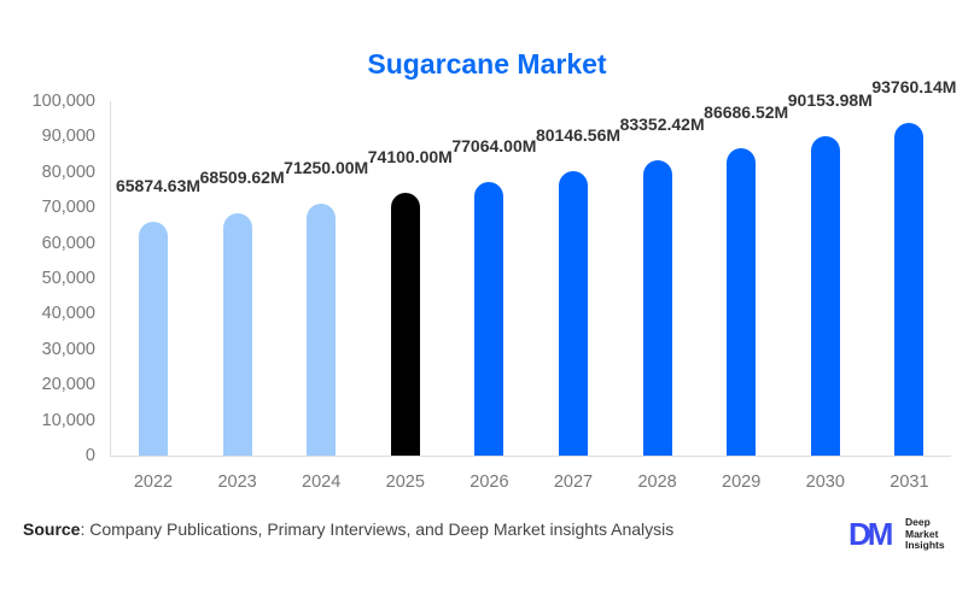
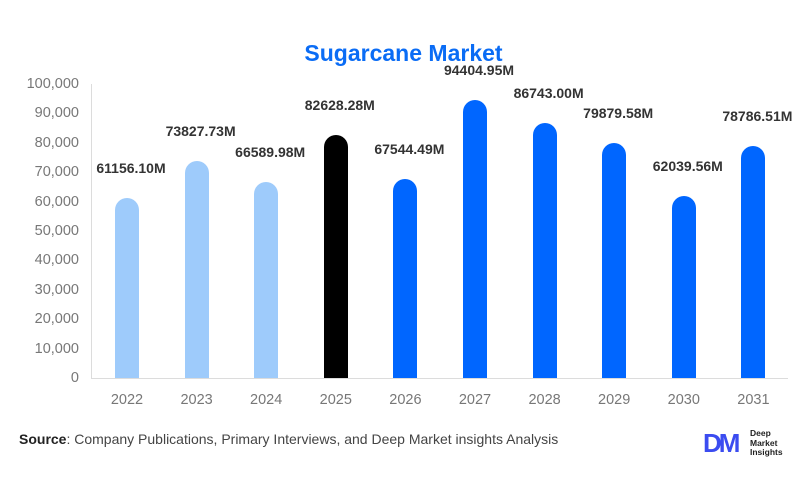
2022: 65874.63M -> 61156.10M
2023: 68509.62M -> 73827.73M
2024: 71250.00M -> 66589.98M
2025: 74100.00M -> 82628.28M
2026: 77064.00M -> 67544.49M
2027: 80146.56M -> 94404.95M
2028: 83352.42M -> 86743.00M
2029: 86686.52M -> 79879.58M
2030: 90153.98M -> 62039.56M
2031: 93760.14M -> 78786.51M
